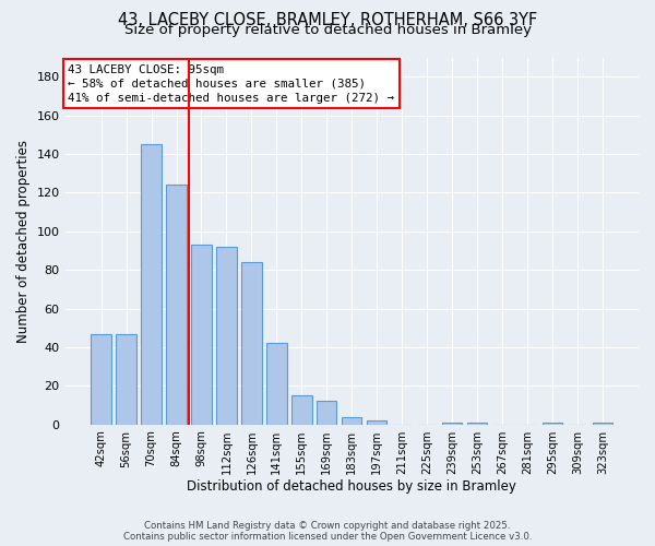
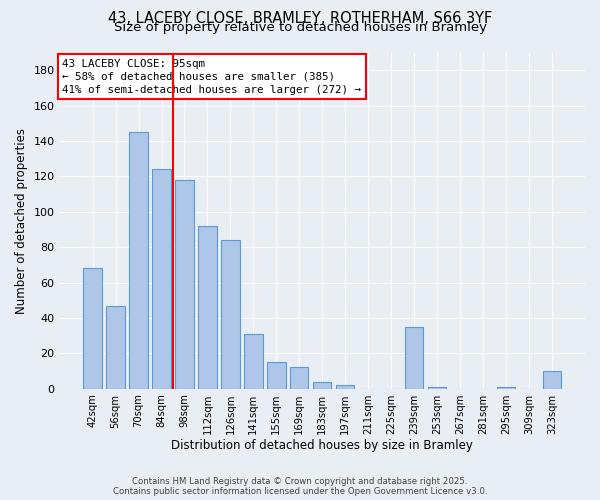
42sqm: 47 -> 68
98sqm: 93 -> 118
141sqm: 42 -> 31
239sqm: 1 -> 35
323sqm: 1 -> 10
